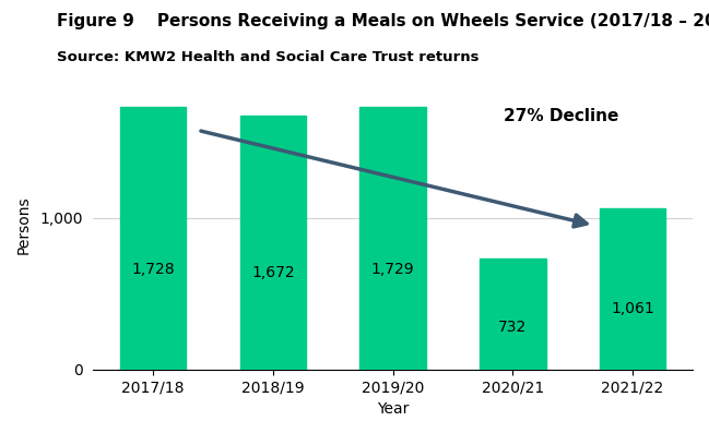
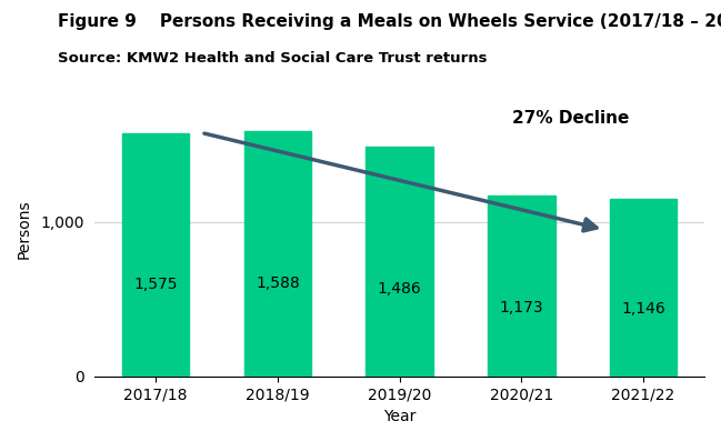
2017/18: 1,728 -> 1,575
2018/19: 1,672 -> 1,588
2019/20: 1,729 -> 1,486
2020/21: 732 -> 1,173
2021/22: 1,061 -> 1,146
